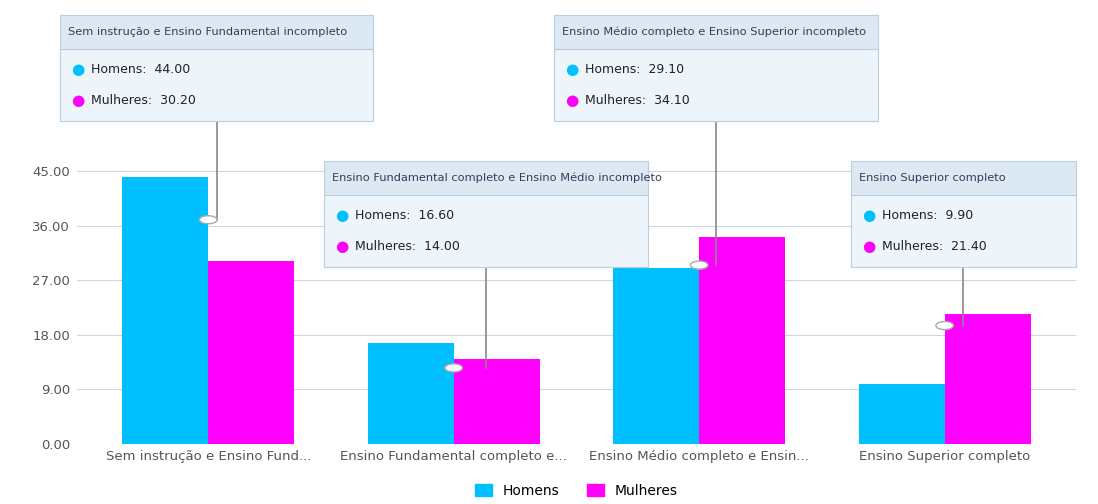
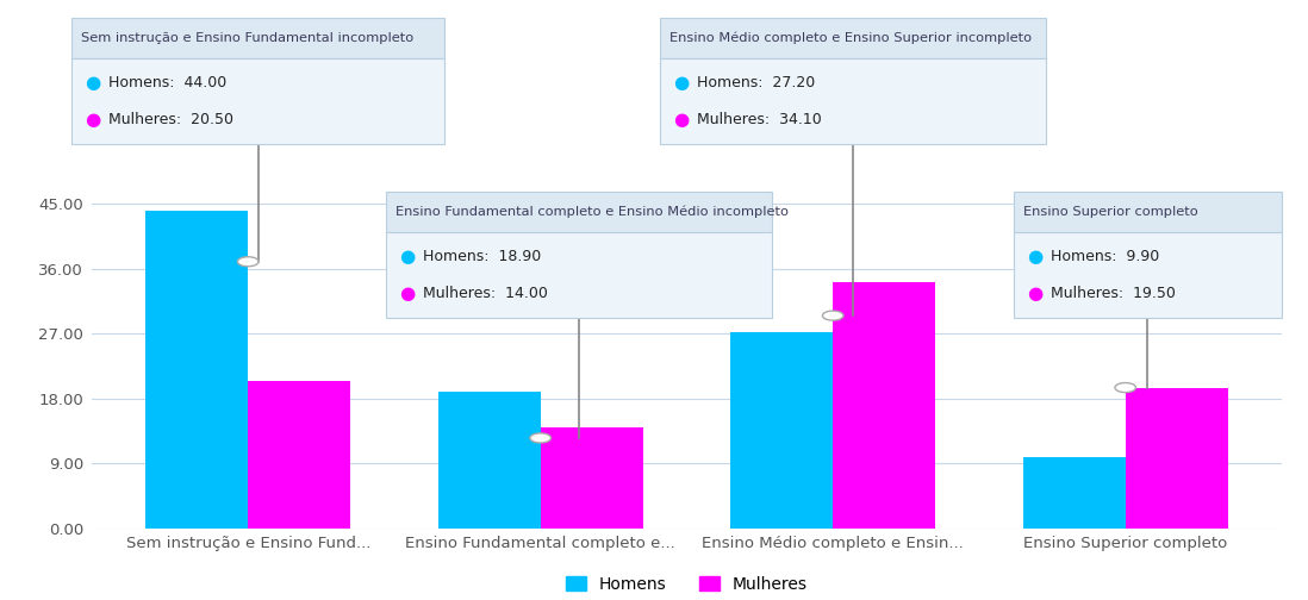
Mulheres/Sem instrução e Ensino Fund...: 30.20 -> 20.50
Homens/Ensino Fundamental completo e...: 16.60 -> 18.90
Homens/Ensino Médio completo e Ensin...: 29.10 -> 27.20
Mulheres/Ensino Superior completo: 21.40 -> 19.50
